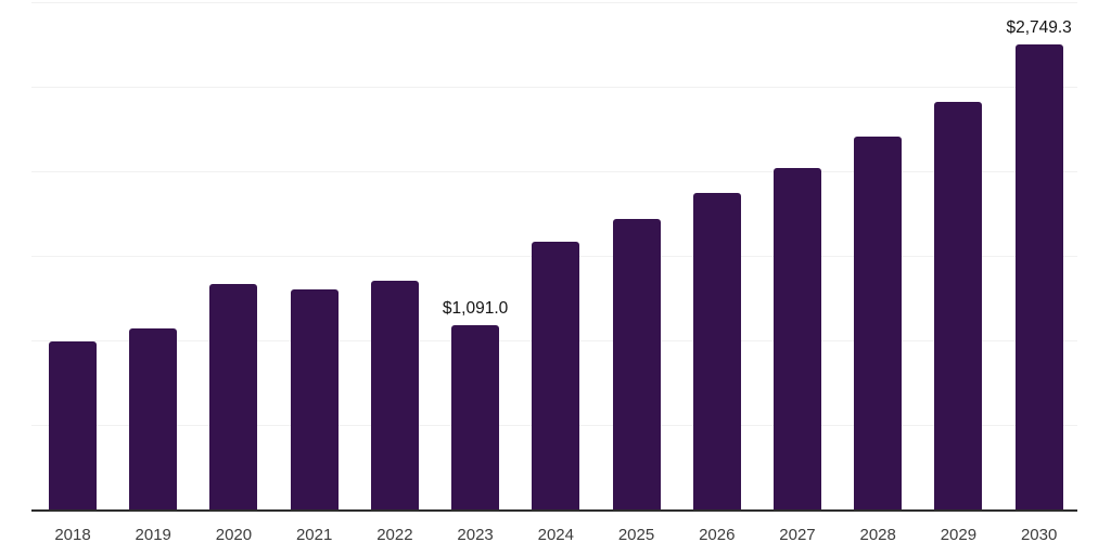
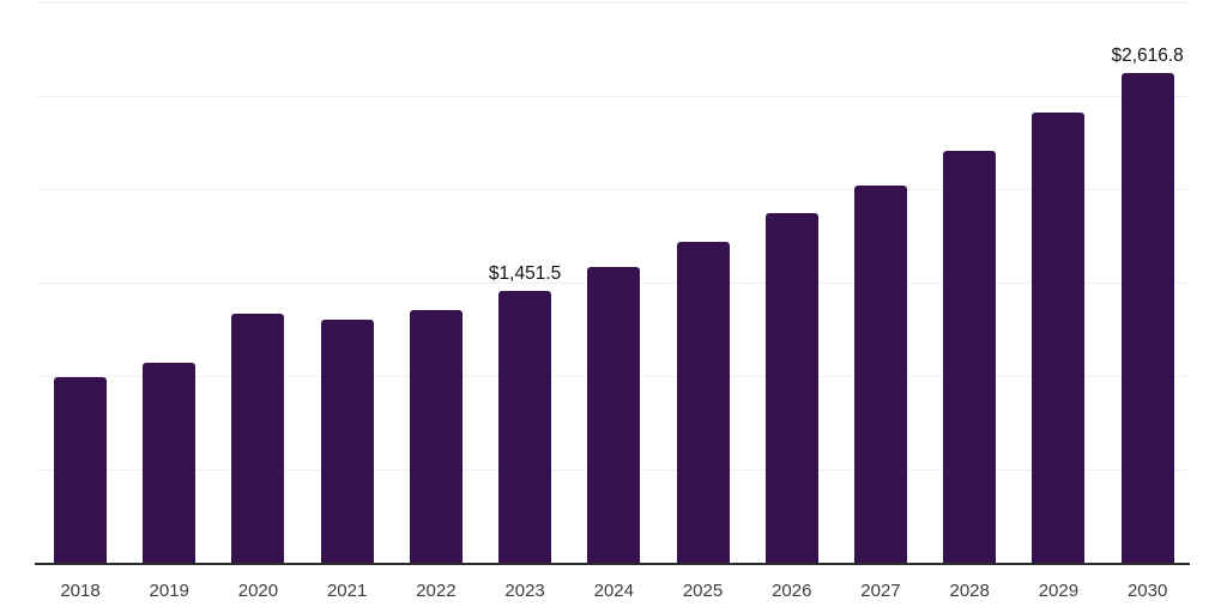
2023: $1,091.0 -> $1,451.5
2030: $2,749.3 -> $2,616.8
